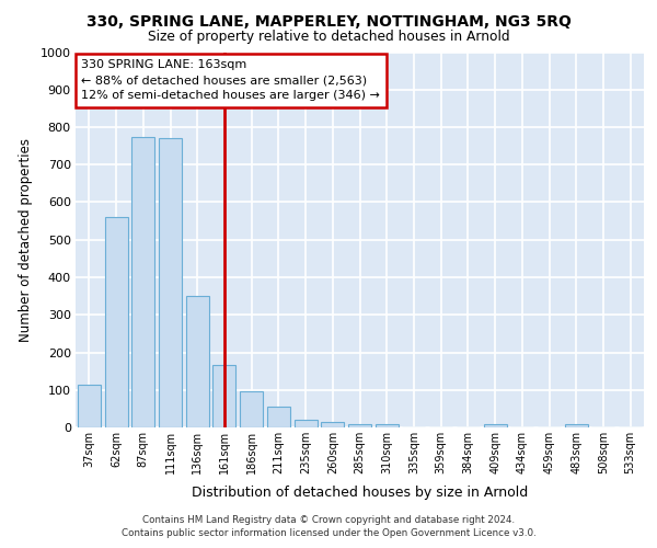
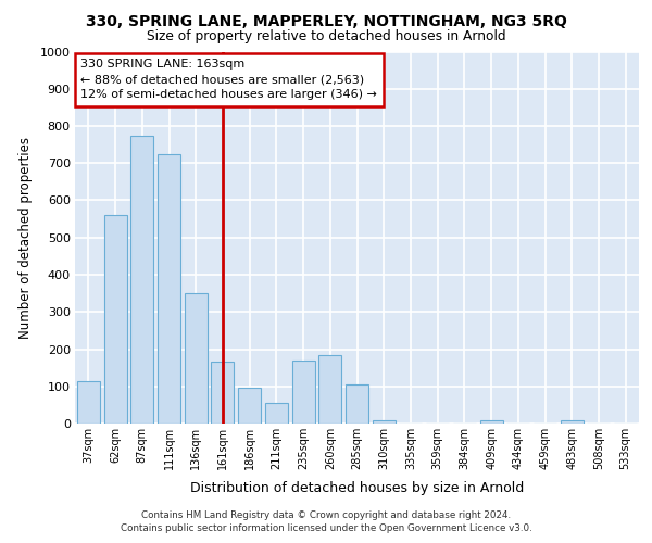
111sqm: 770 -> 725
235sqm: 20 -> 170
260sqm: 15 -> 185
285sqm: 10 -> 105
